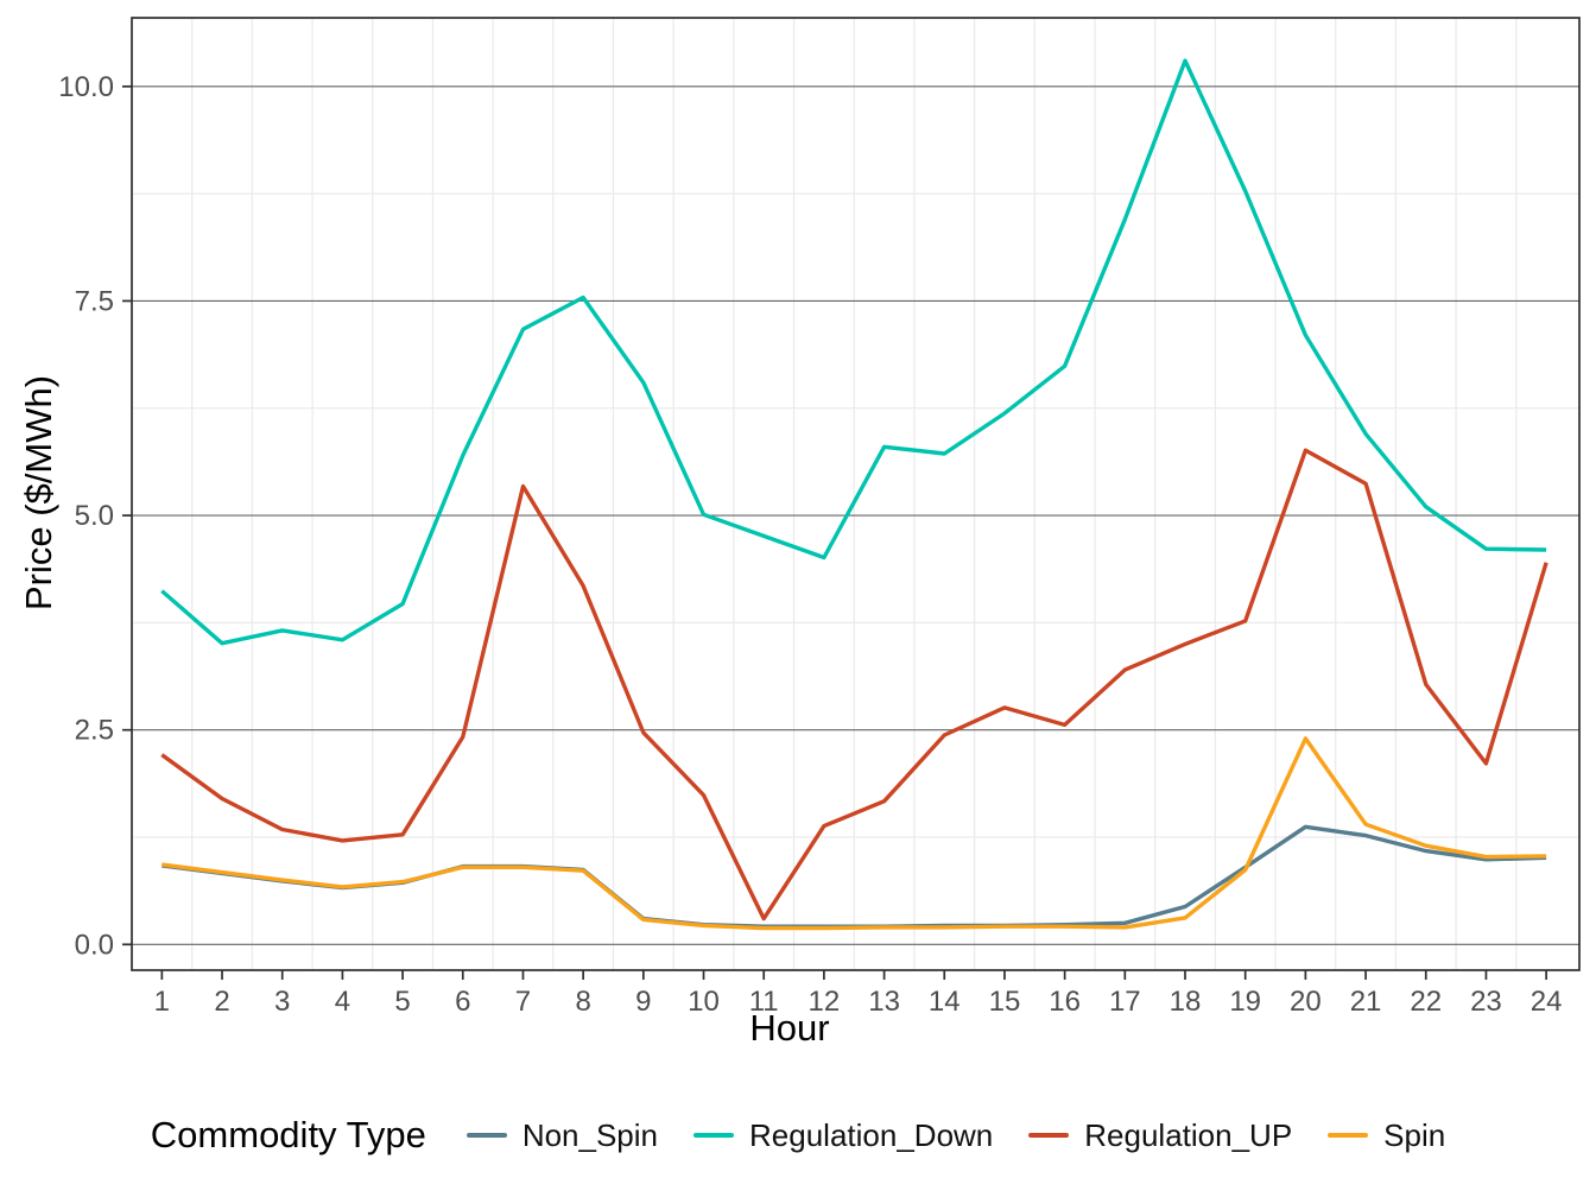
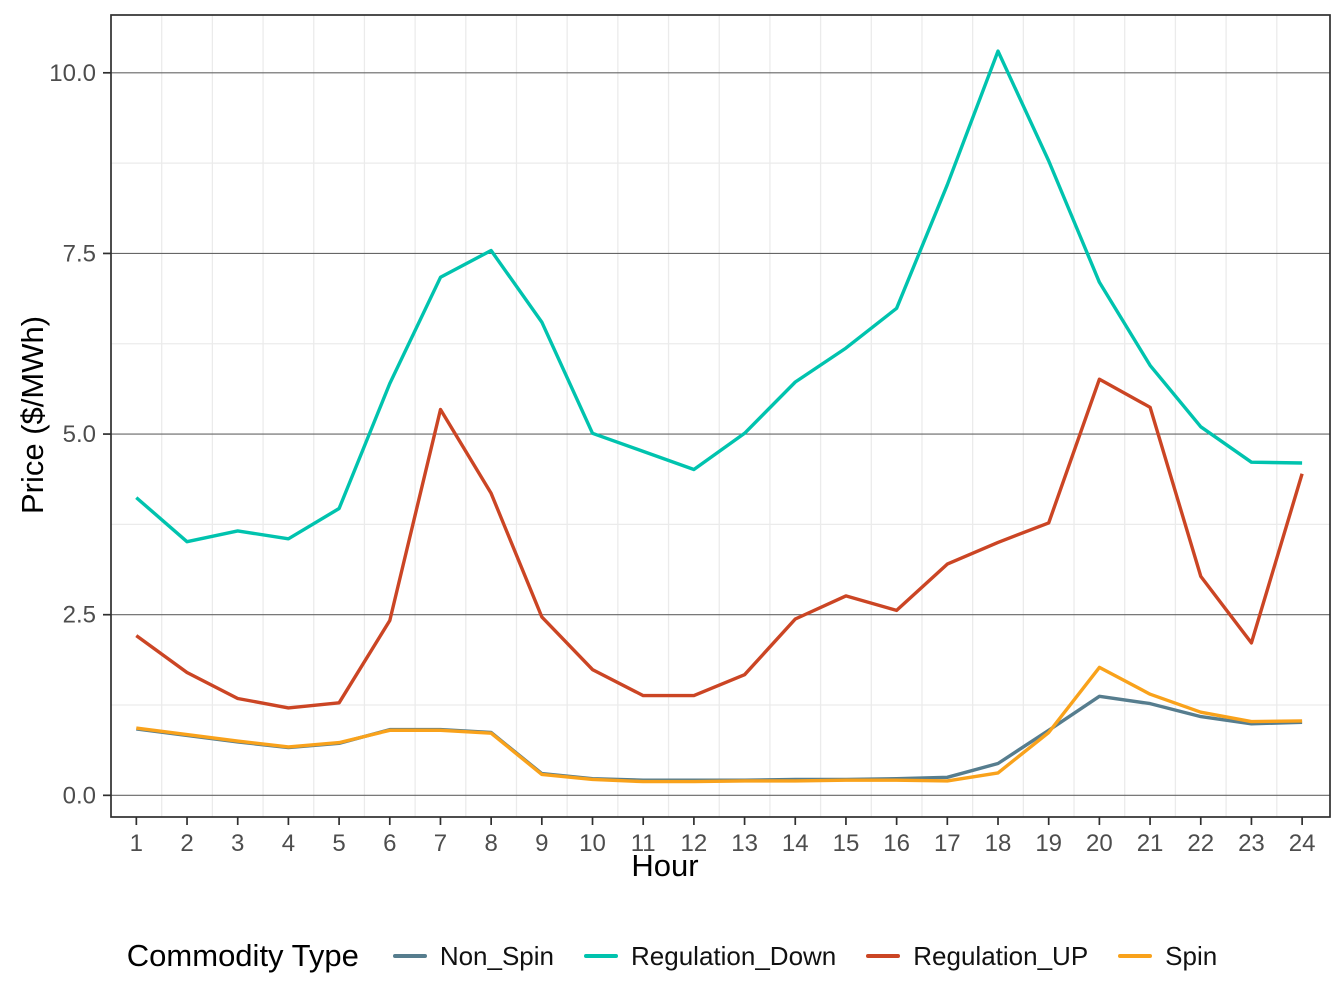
Regulation_UP/11: 0.3 -> 1.4
Regulation_Down/13: 5.8 -> 5.0
Spin/20: 2.4 -> 1.8
